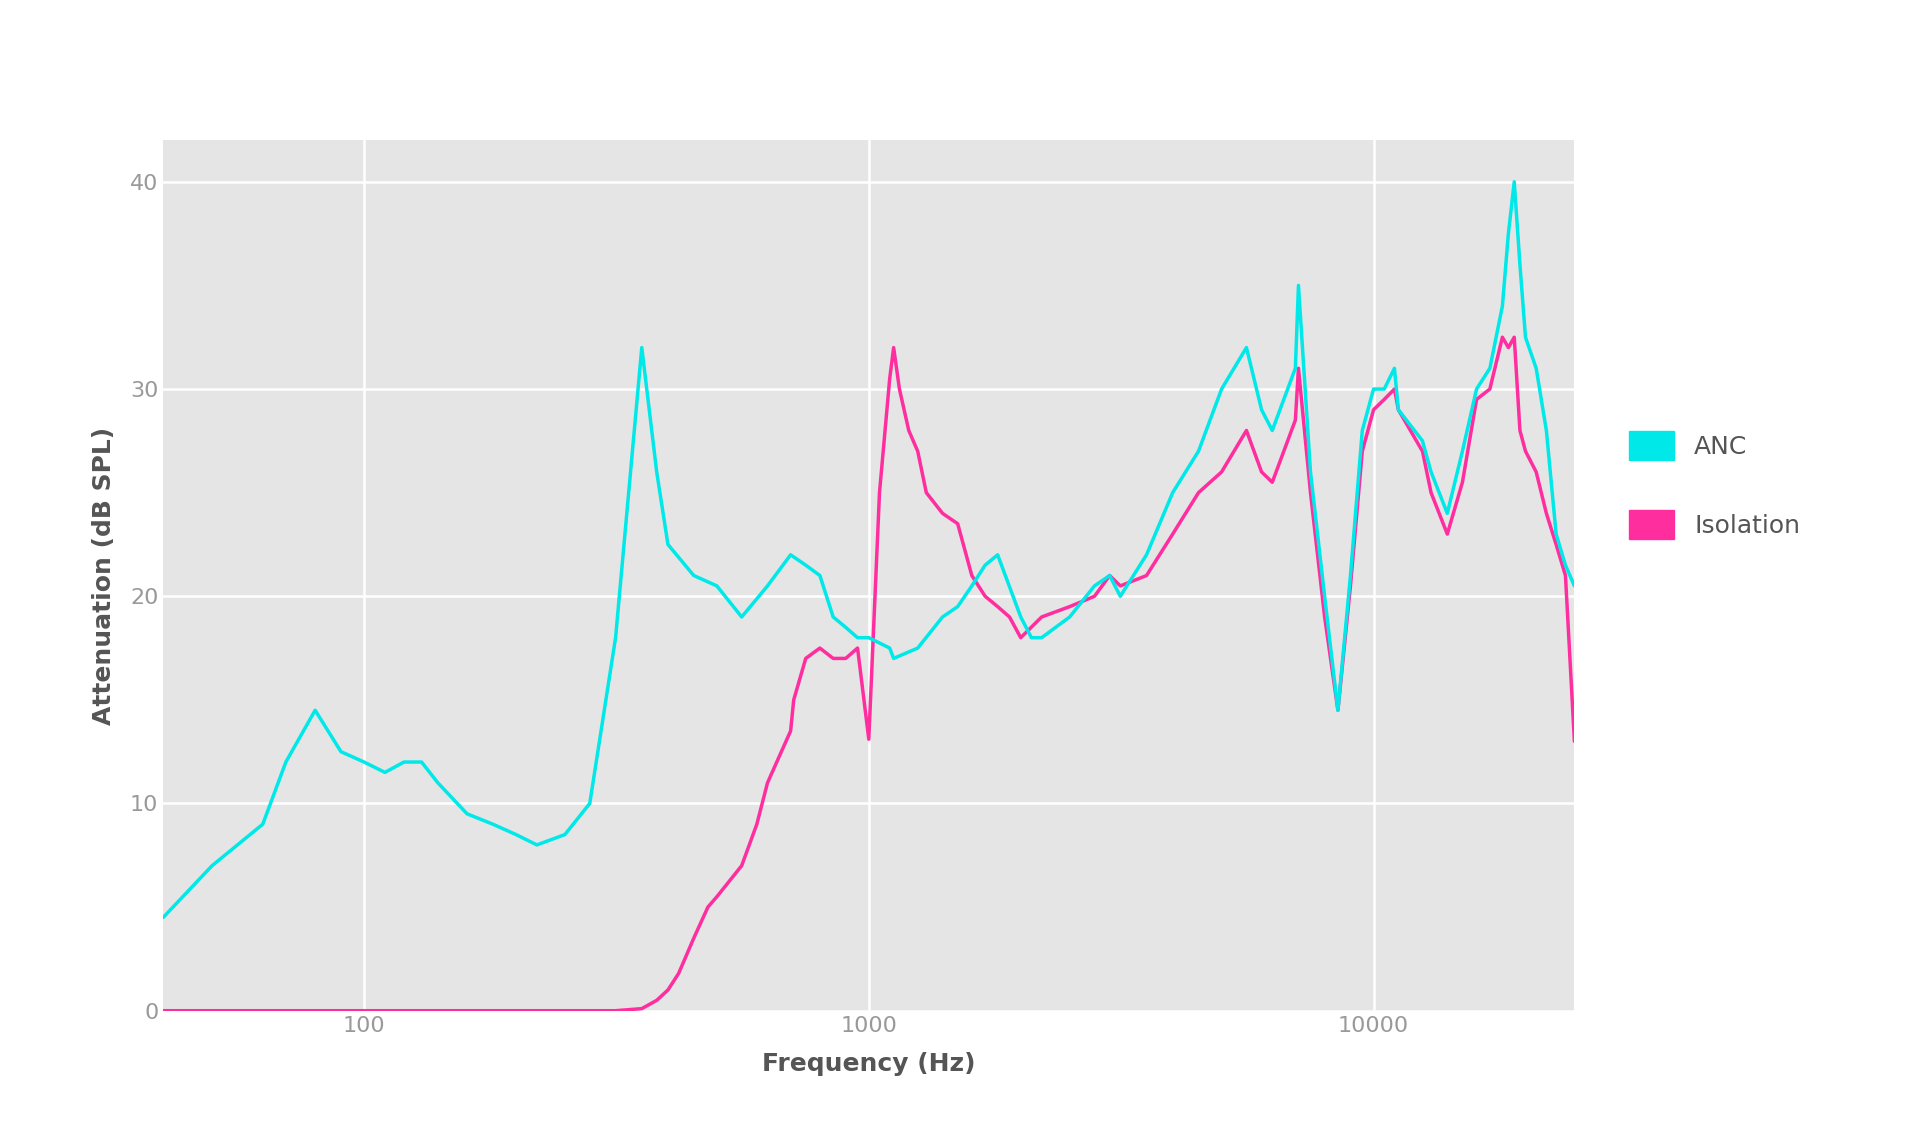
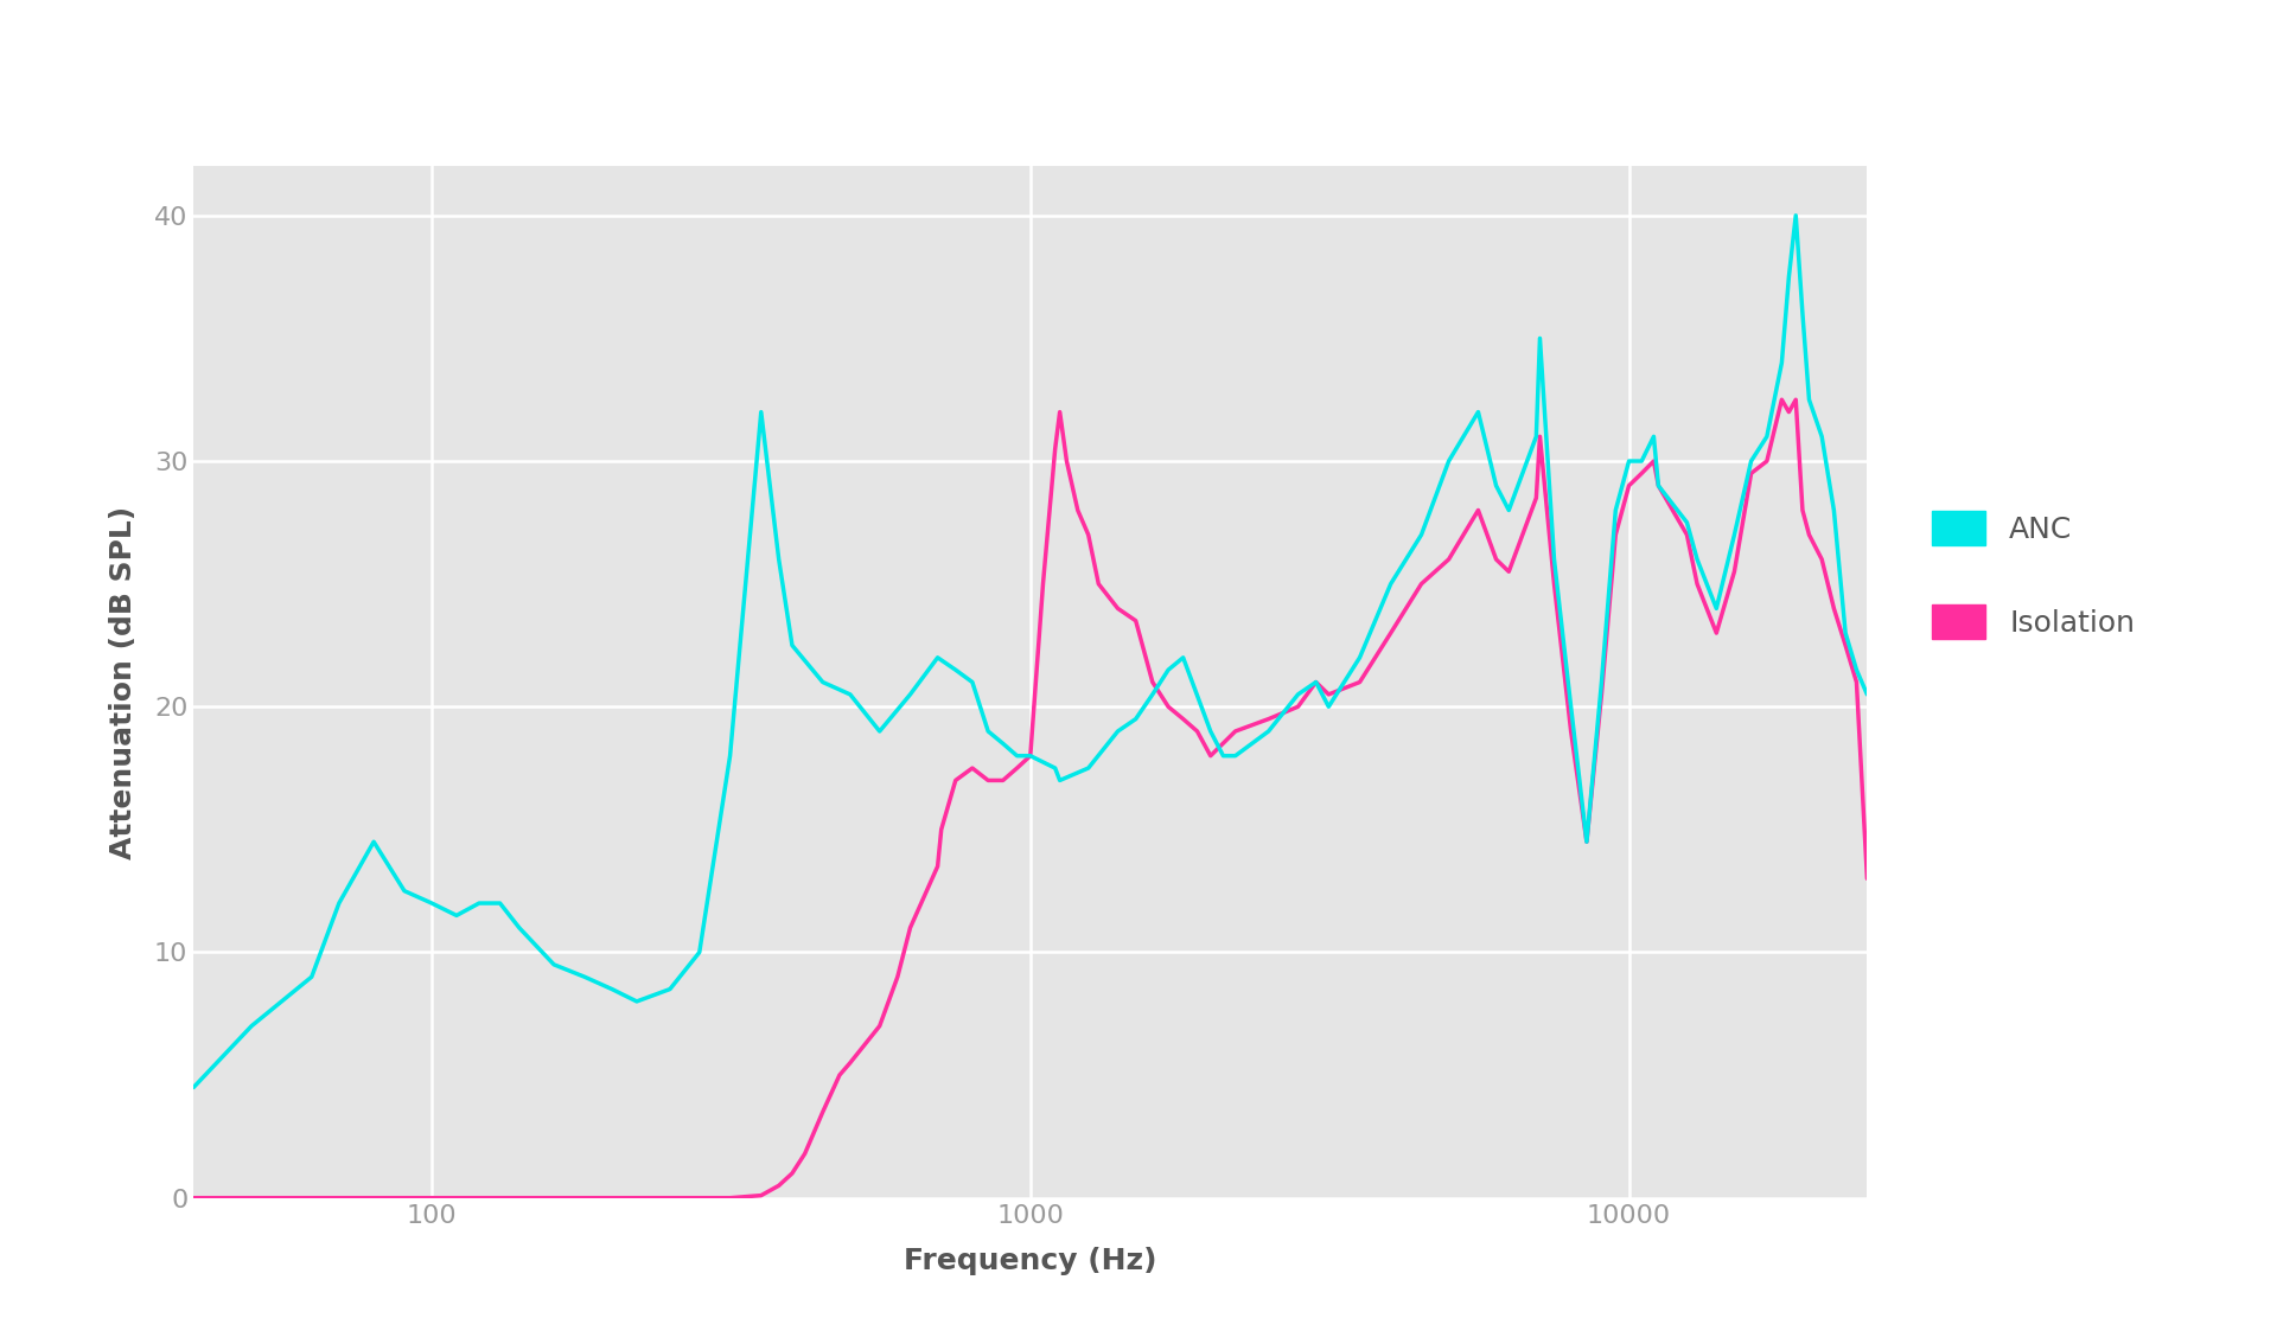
Isolation/1000: 13.1 -> 18.0
